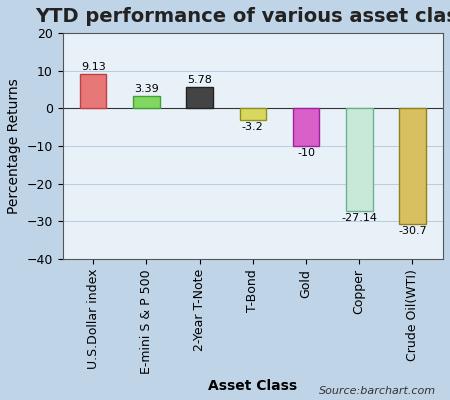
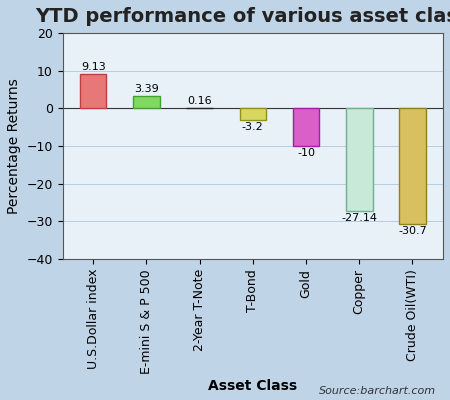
2-Year T-Note: 5.78 -> 0.16
